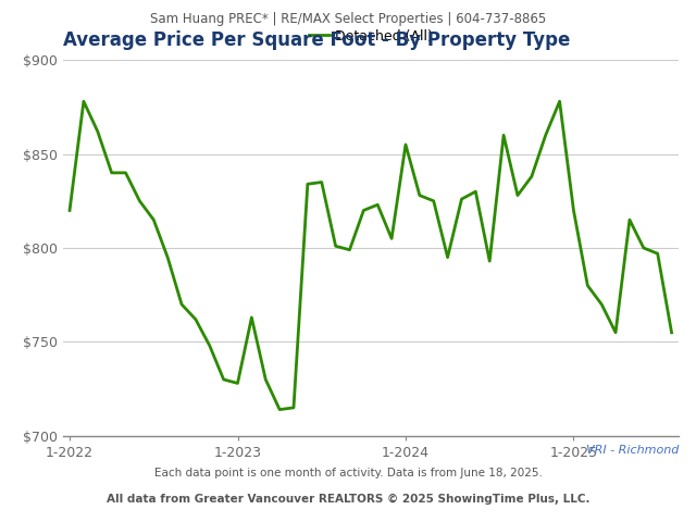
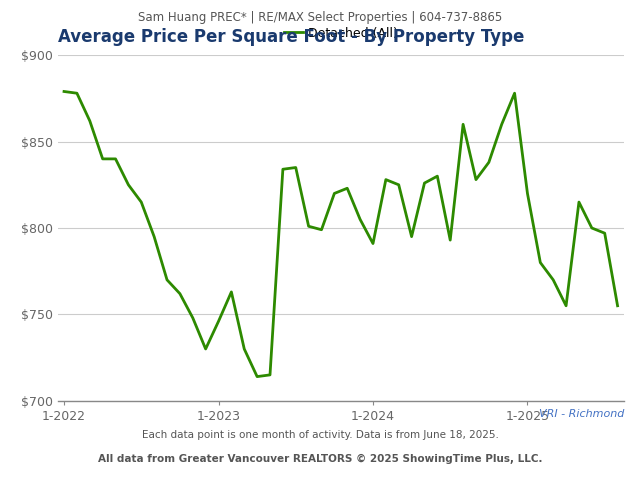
1-2022: $820 -> $879
1-2023: $728 -> $746
1-2024: $855 -> $791
